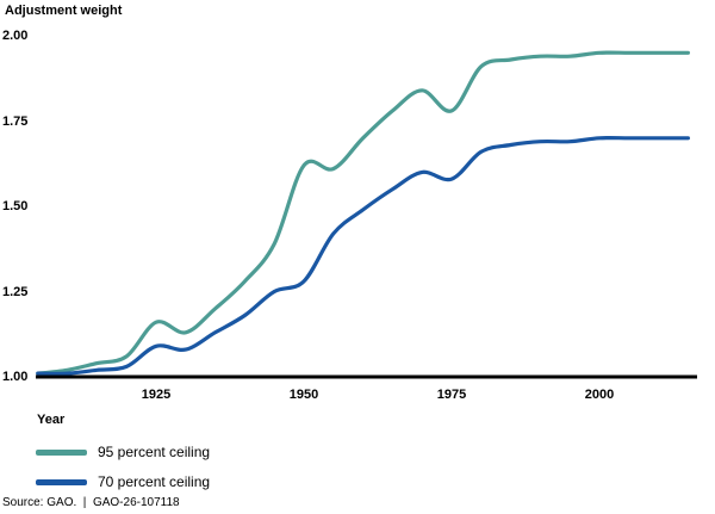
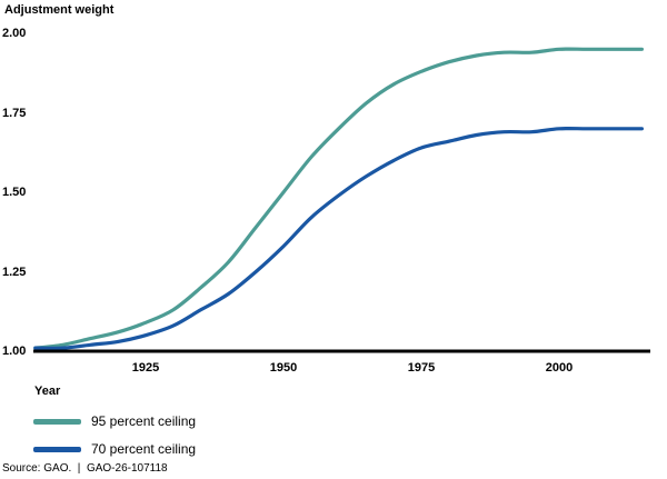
95 percent ceiling/1925: 1.16 -> 1.09
70 percent ceiling/1925: 1.09 -> 1.05
95 percent ceiling/1950: 1.62 -> 1.50
70 percent ceiling/1950: 1.28 -> 1.33
95 percent ceiling/1975: 1.78 -> 1.88
70 percent ceiling/1975: 1.58 -> 1.64
